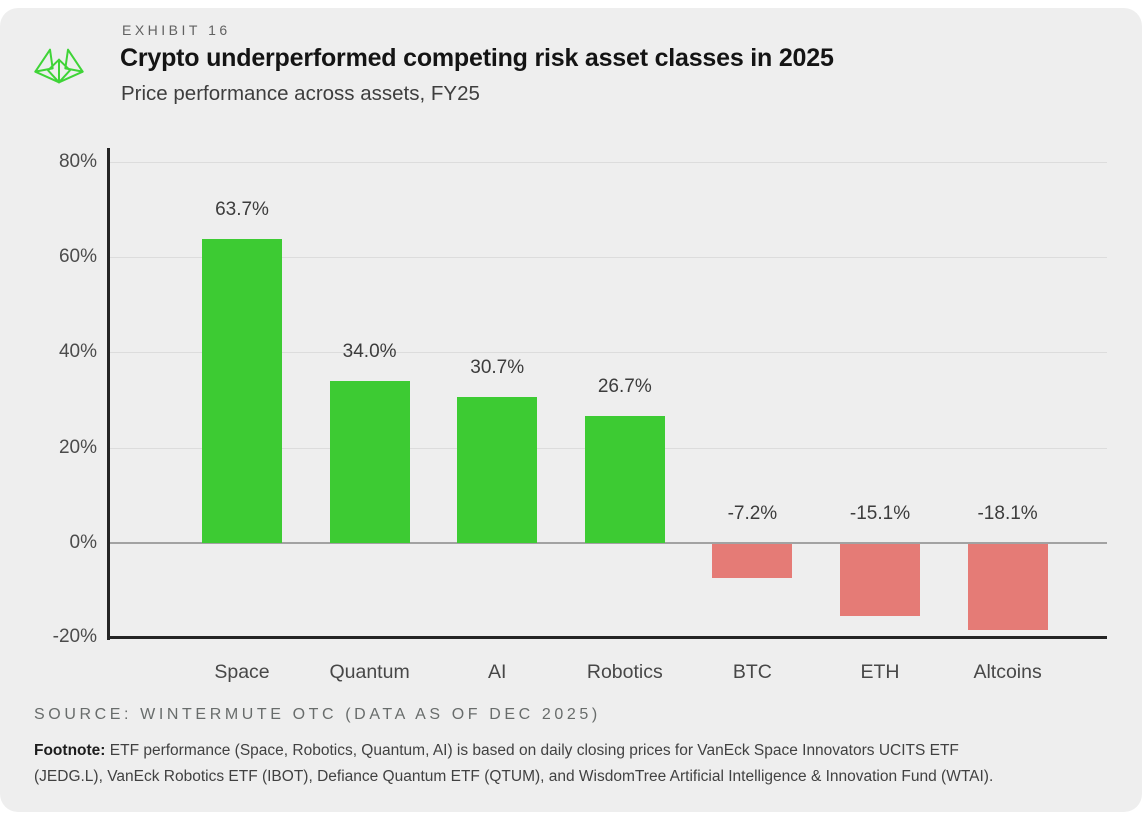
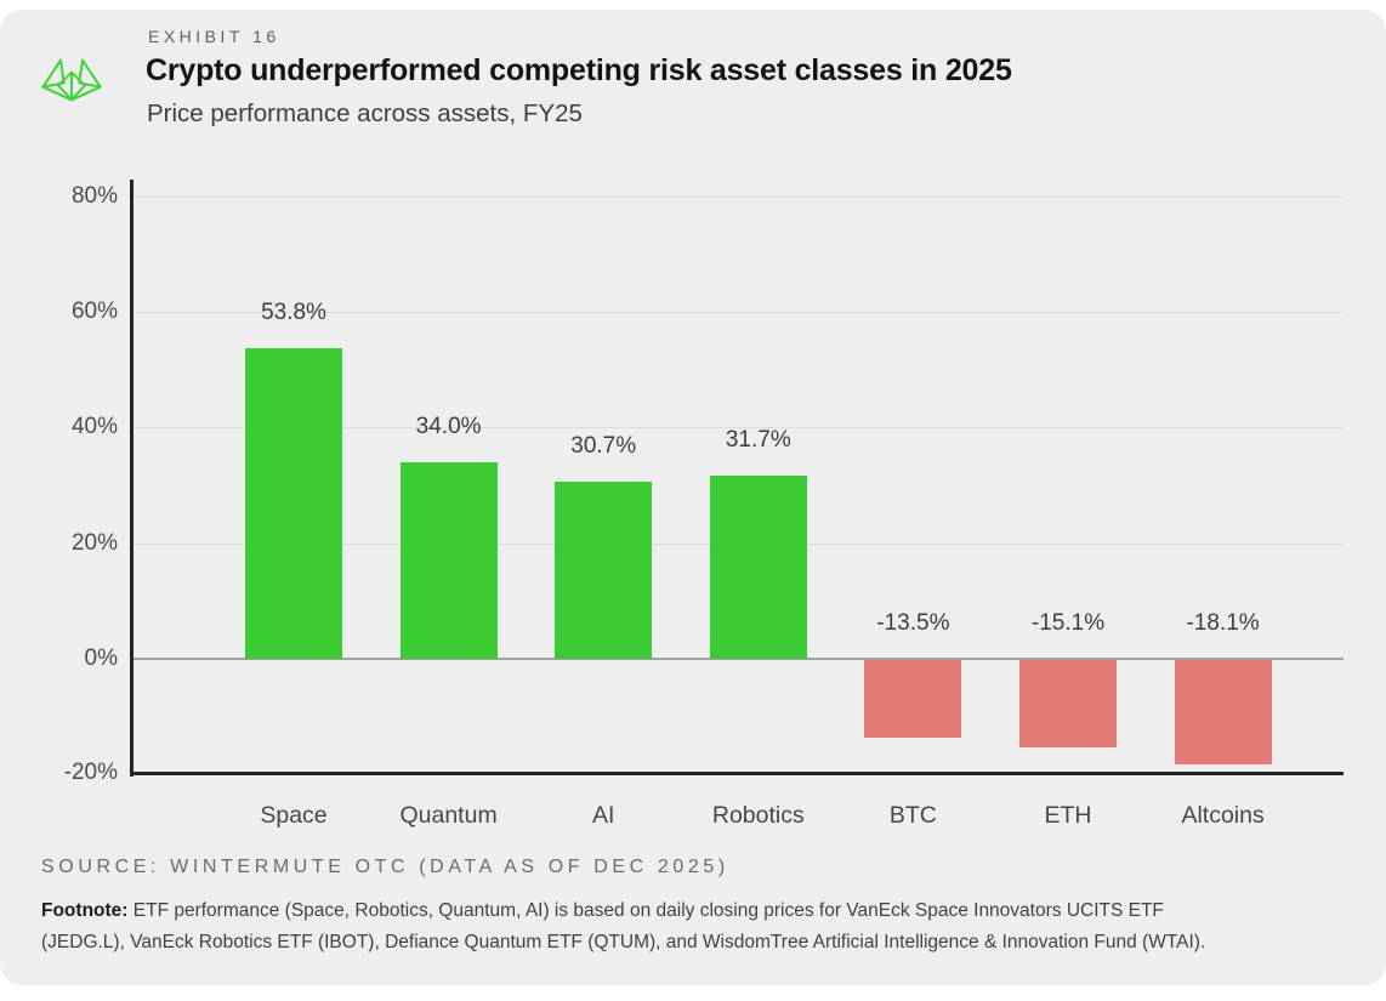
Space: 63.7% -> 53.8%
Robotics: 26.7% -> 31.7%
BTC: -7.2% -> -13.5%
